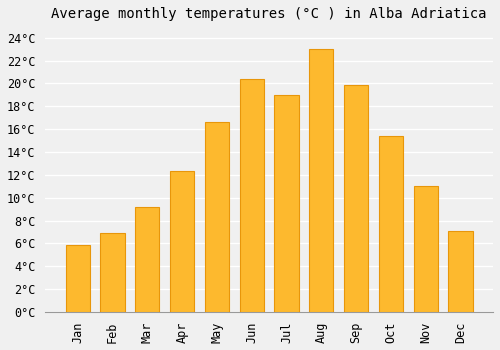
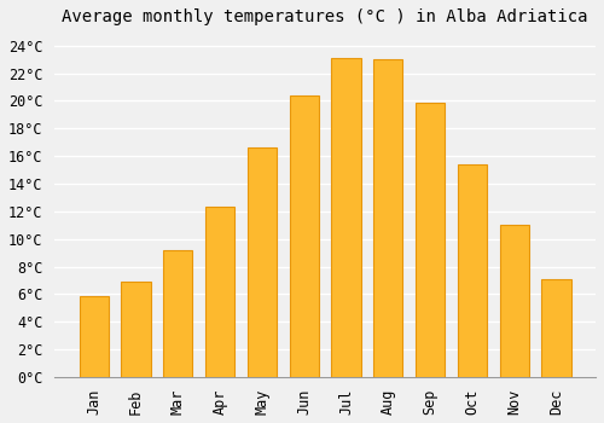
Jul: 19.0°C -> 23.1°C
